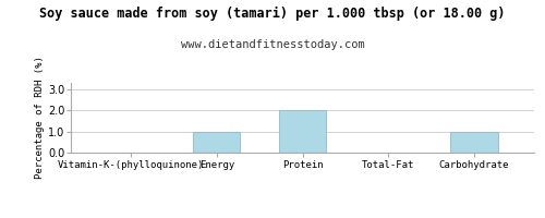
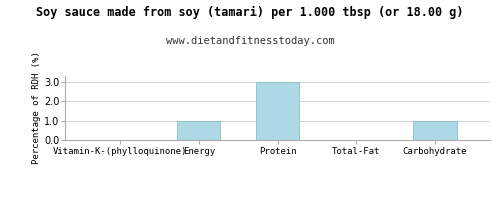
Protein: 2 -> 3
